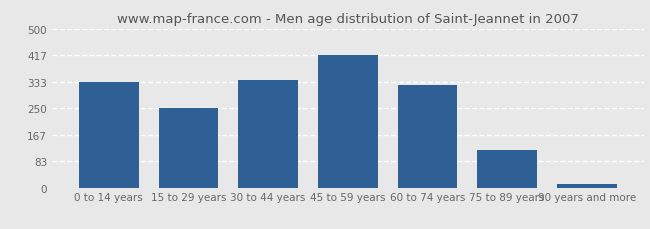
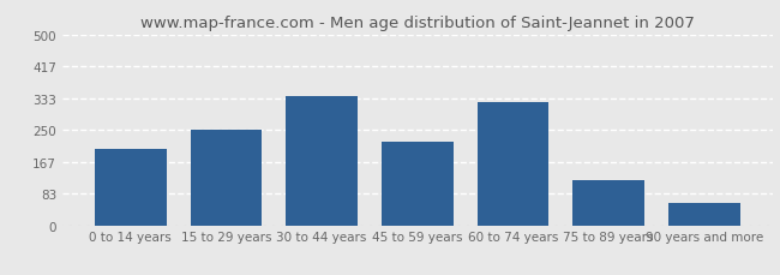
0 to 14 years: 333 -> 200
45 to 59 years: 417 -> 220
90 years and more: 10 -> 60
